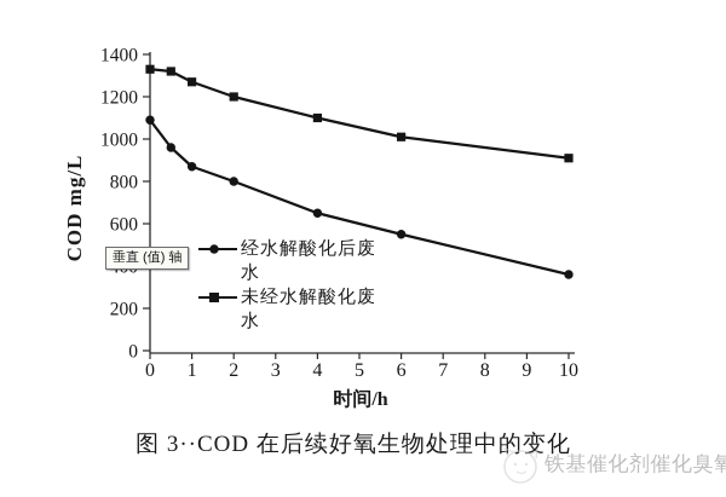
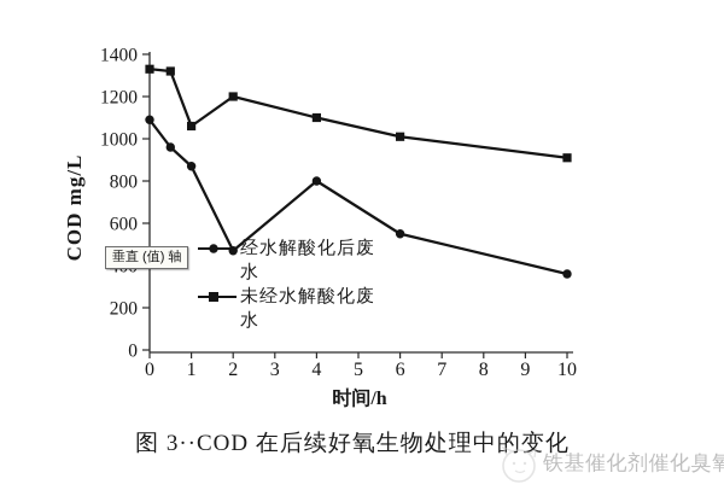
未经水解酸化废水/1: 1270 -> 1060
经水解酸化后废水/2: 800 -> 470
经水解酸化后废水/4: 650 -> 800
